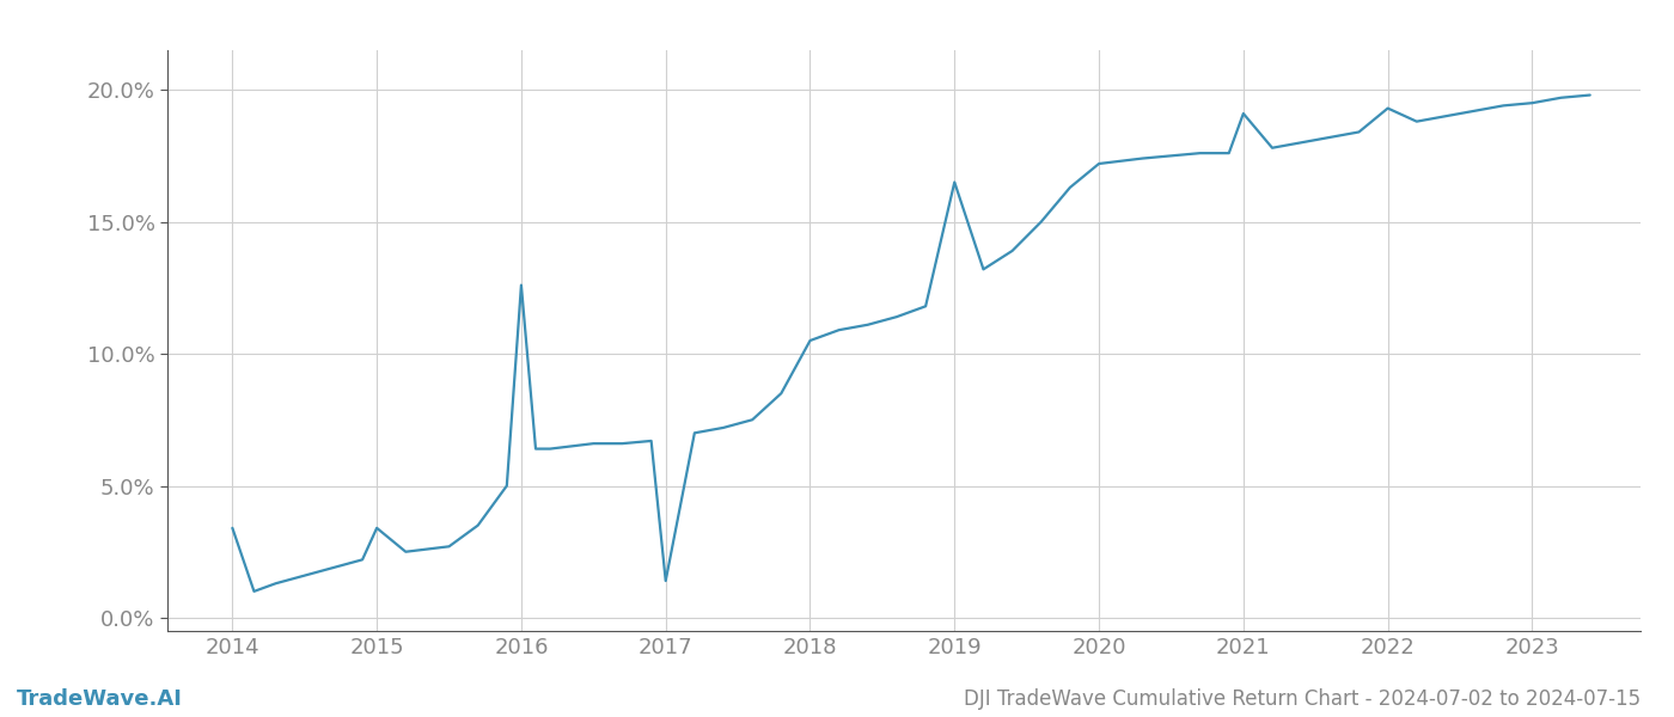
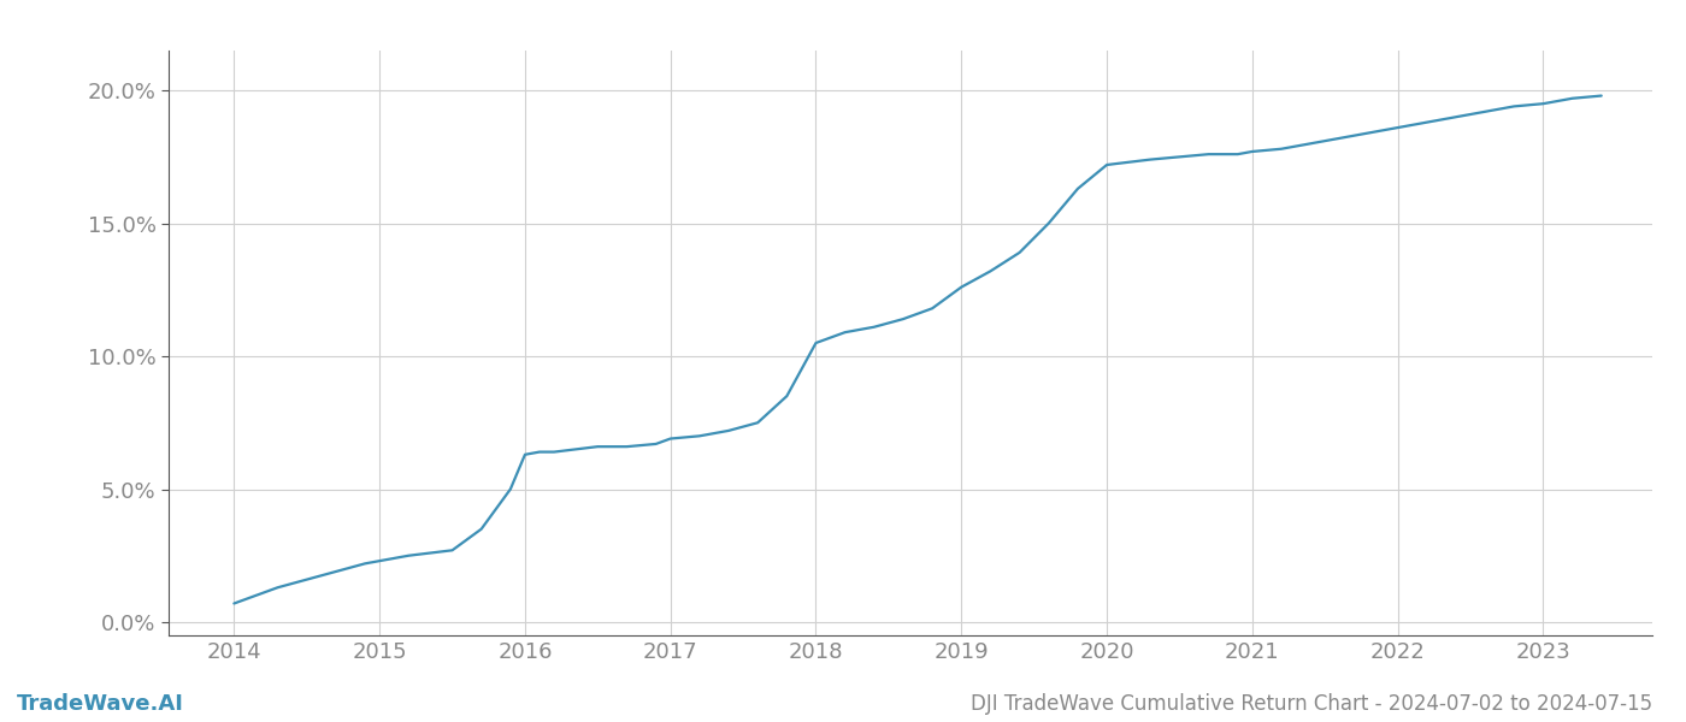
2014: 3.4% -> 0.7%
2015: 3.4% -> 2.3%
2016: 12.6% -> 6.3%
2017: 1.4% -> 6.9%
2019: 16.5% -> 12.6%
2021: 19.1% -> 17.7%
2022: 19.3% -> 18.6%
